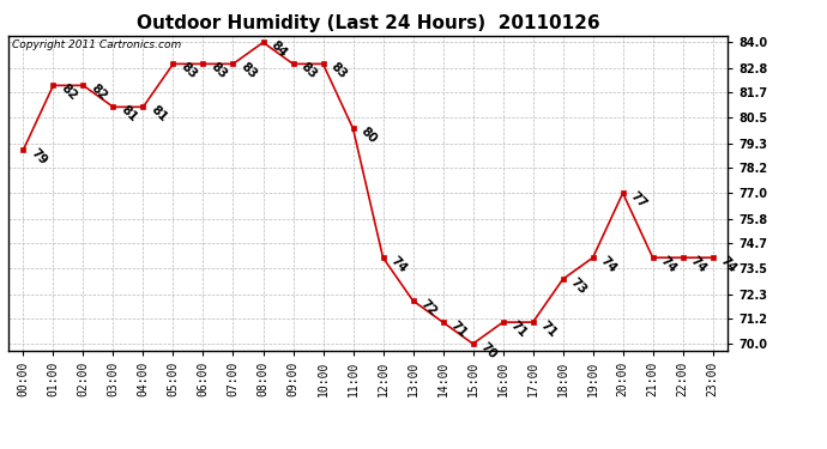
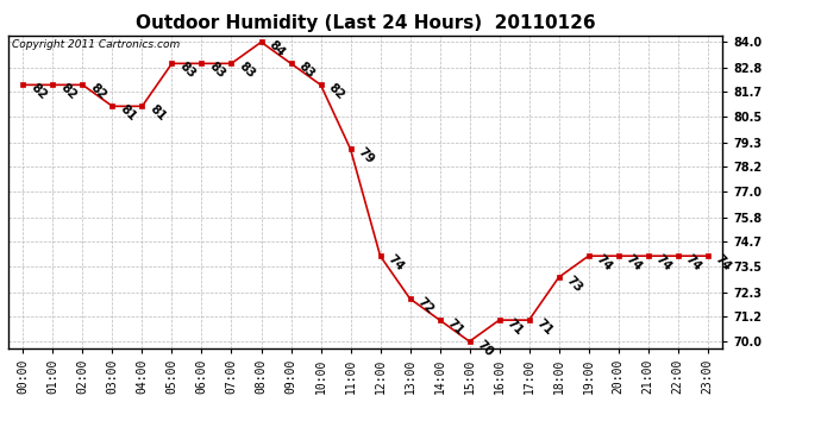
00:00: 79 -> 82
10:00: 83 -> 82
11:00: 80 -> 79
20:00: 77 -> 74
